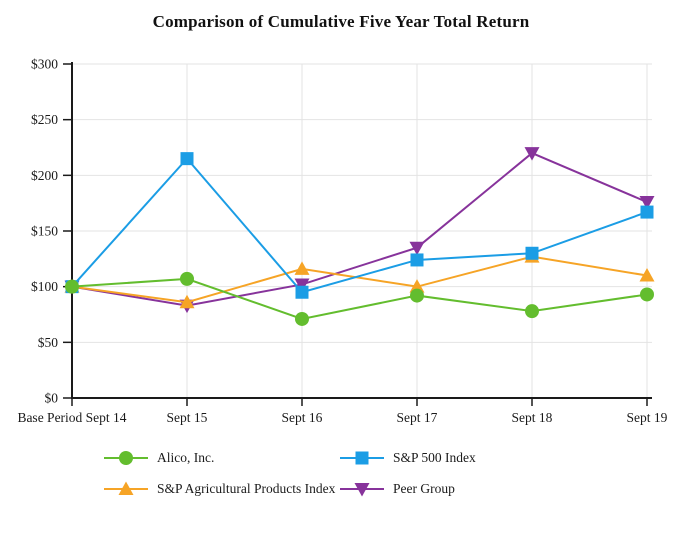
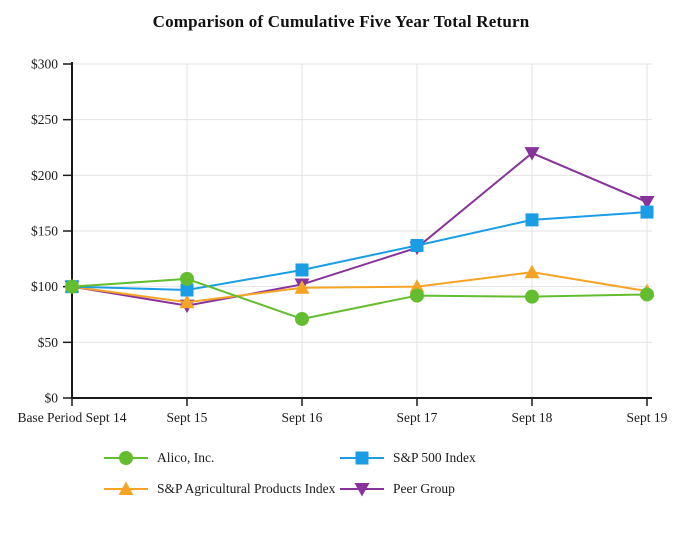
S&P 500 Index/Sept 15: $215 -> $97
S&P 500 Index/Sept 16: $95 -> $115
S&P Agricultural Products Index/Sept 16: $116 -> $99
S&P 500 Index/Sept 17: $124 -> $137
Alico, Inc./Sept 18: $78 -> $91
S&P 500 Index/Sept 18: $130 -> $160
S&P Agricultural Products Index/Sept 18: $127 -> $113
S&P Agricultural Products Index/Sept 19: $110 -> $96
